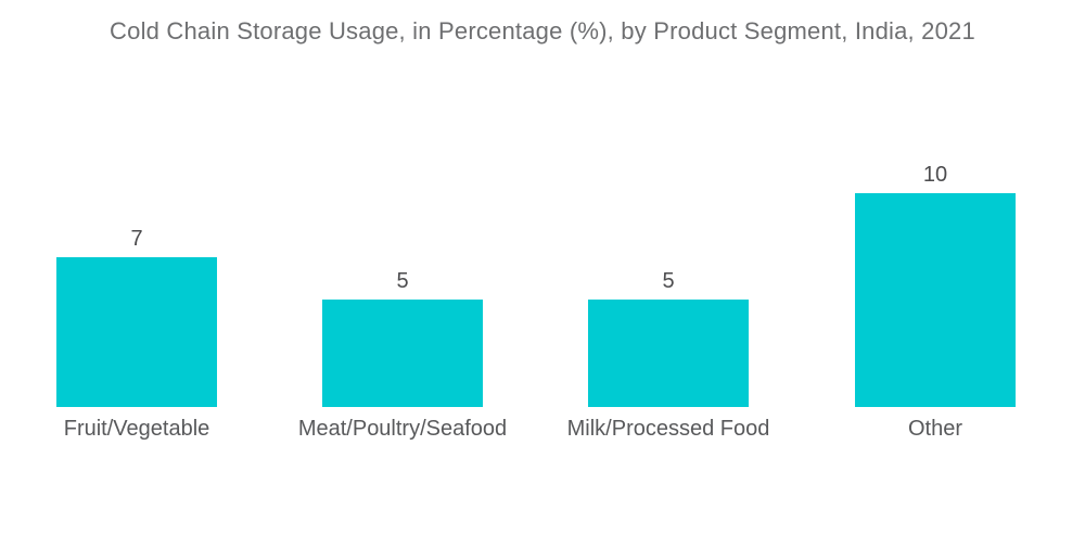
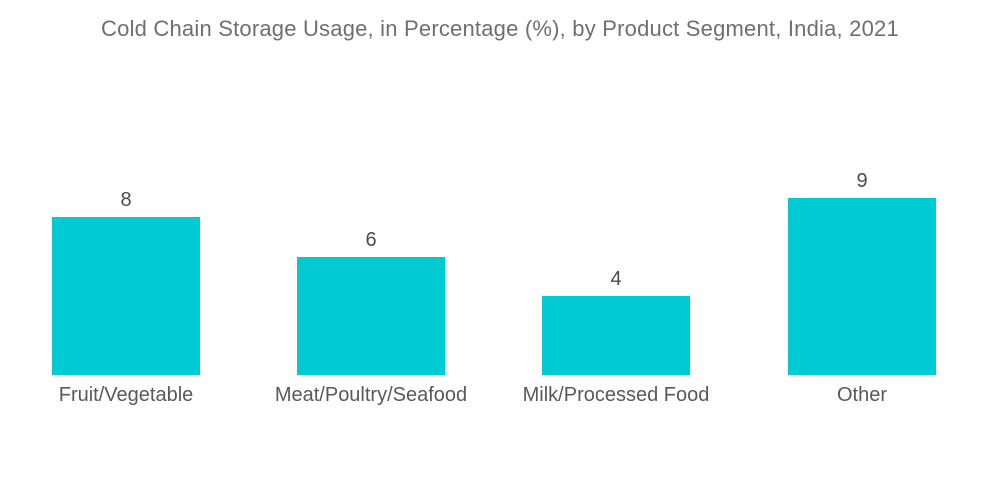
Fruit/Vegetable: 7 -> 8
Meat/Poultry/Seafood: 5 -> 6
Milk/Processed Food: 5 -> 4
Other: 10 -> 9
